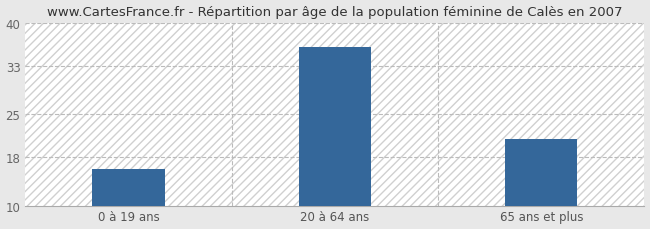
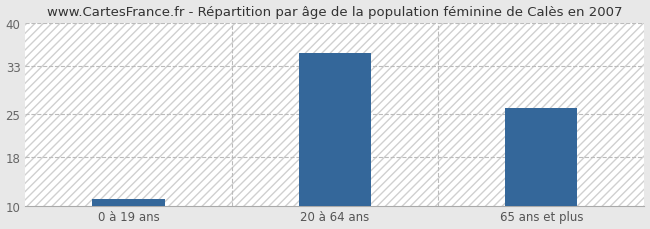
0 à 19 ans: 16 -> 11
20 à 64 ans: 36 -> 35
65 ans et plus: 21 -> 26
